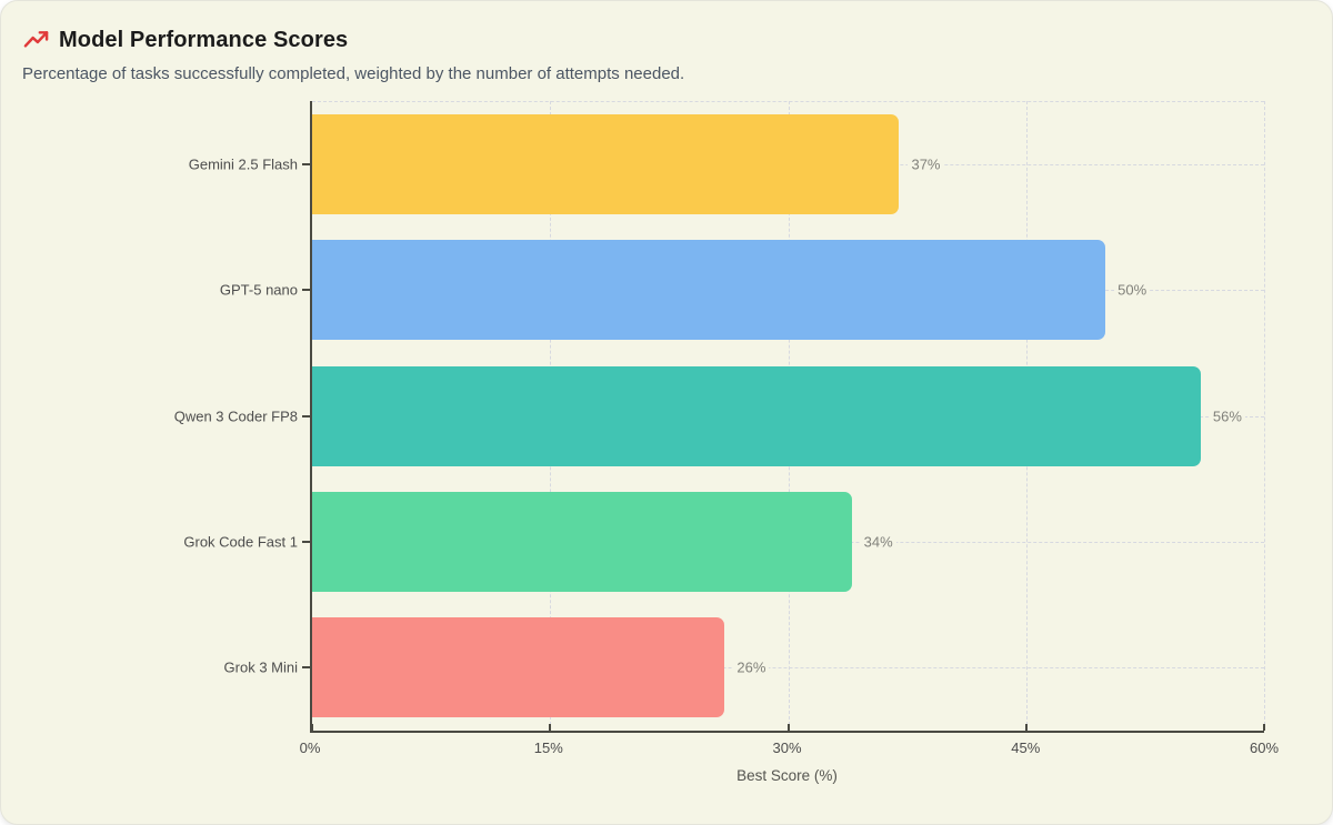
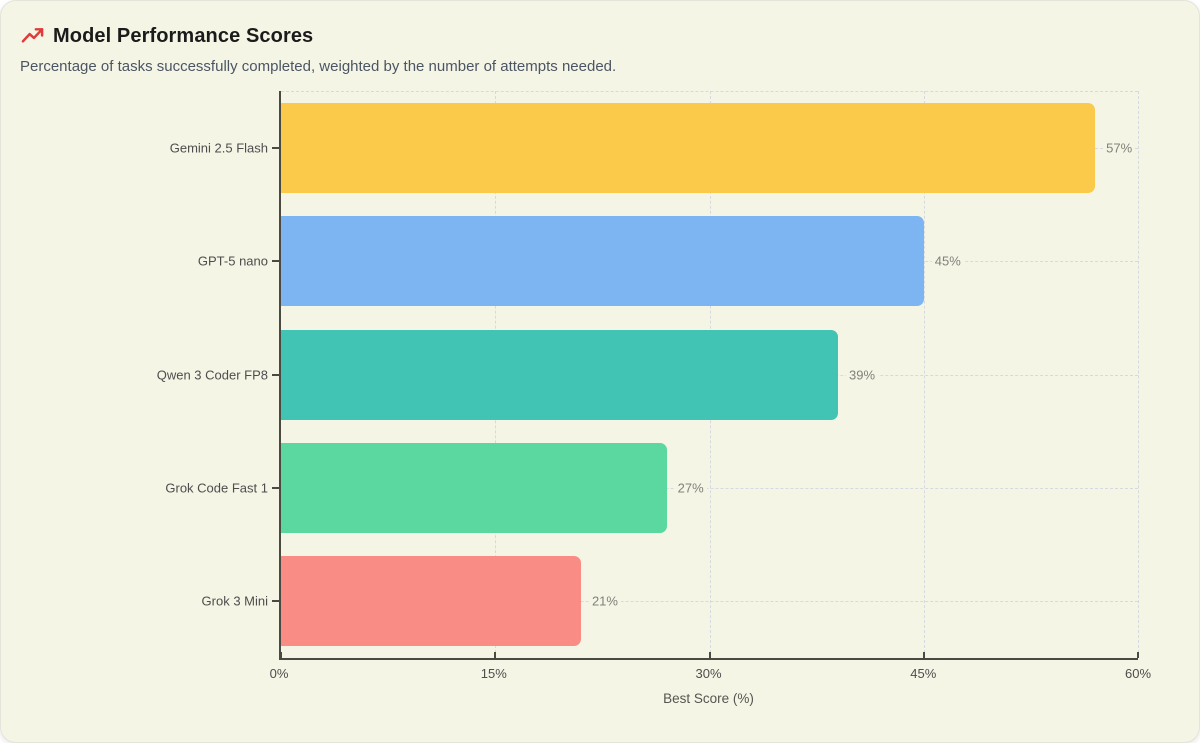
Gemini 2.5 Flash: 37% -> 57%
GPT-5 nano: 50% -> 45%
Qwen 3 Coder FP8: 56% -> 39%
Grok Code Fast 1: 34% -> 27%
Grok 3 Mini: 26% -> 21%
